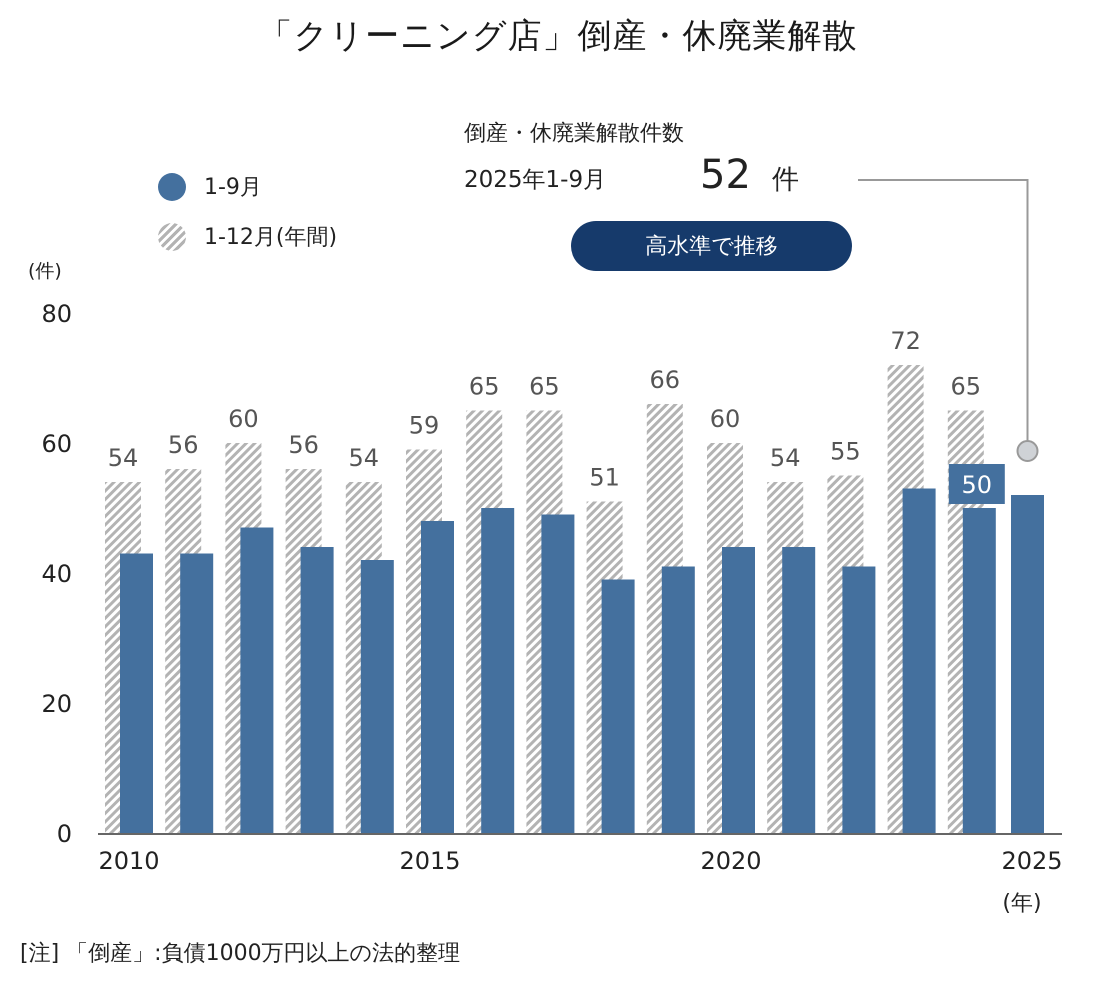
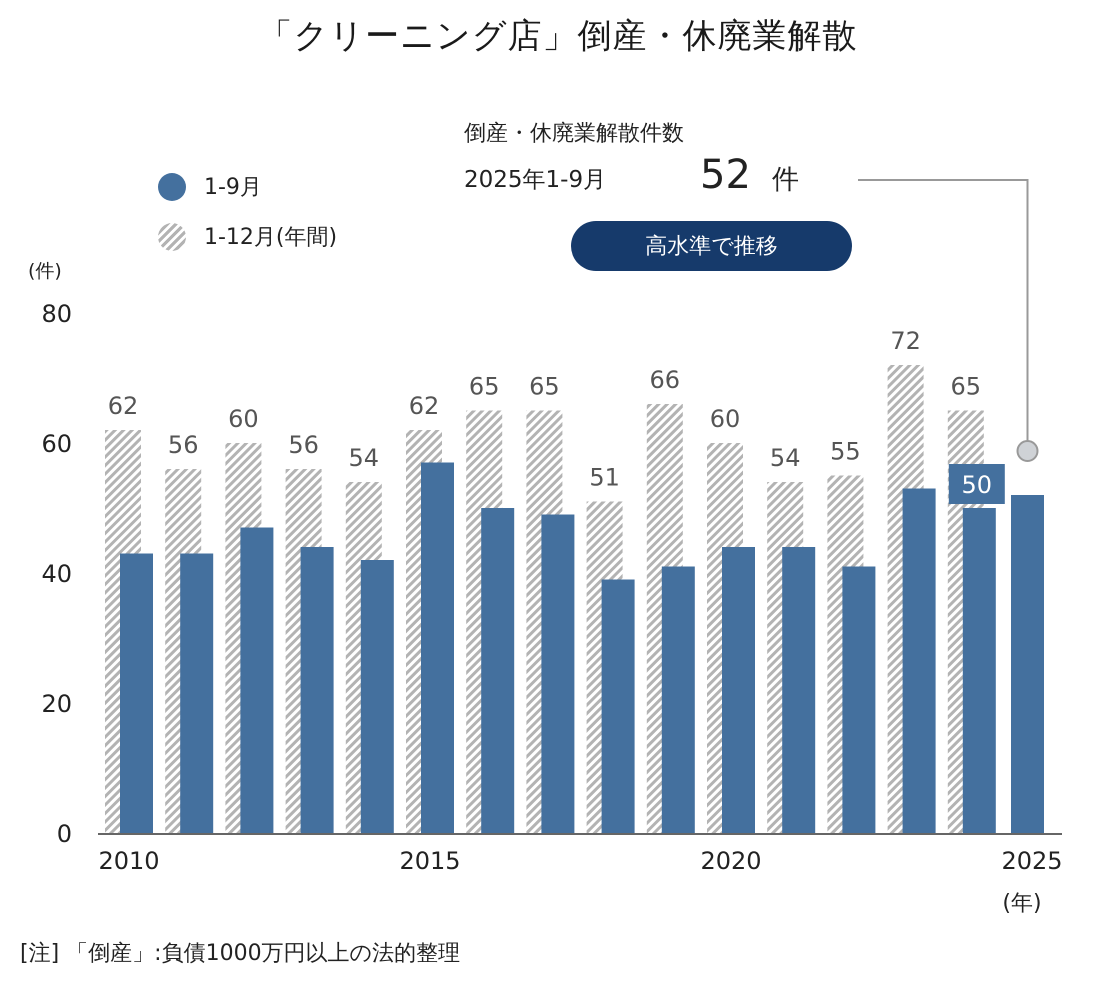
1-12月(年間)/2010: 54 -> 62
1-12月(年間)/2015: 59 -> 62
1-9月/2015: 48 -> 57
